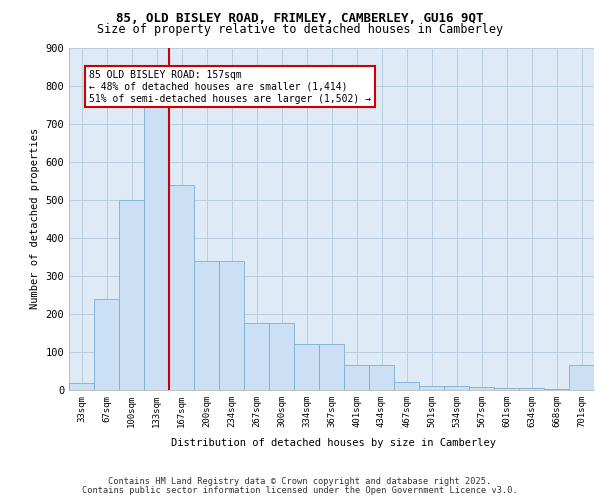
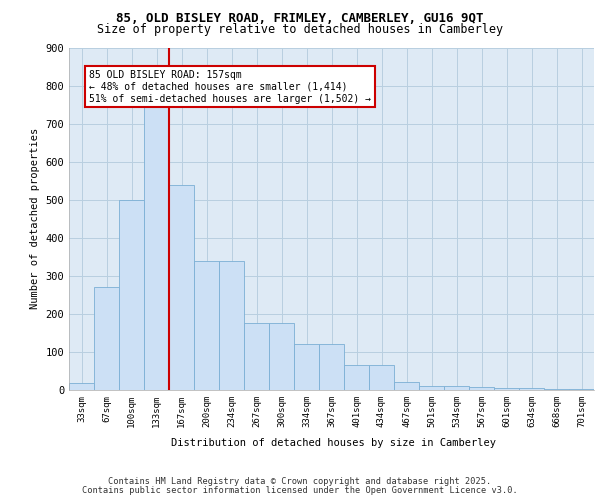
67sqm: 240 -> 270
701sqm: 65 -> 3
